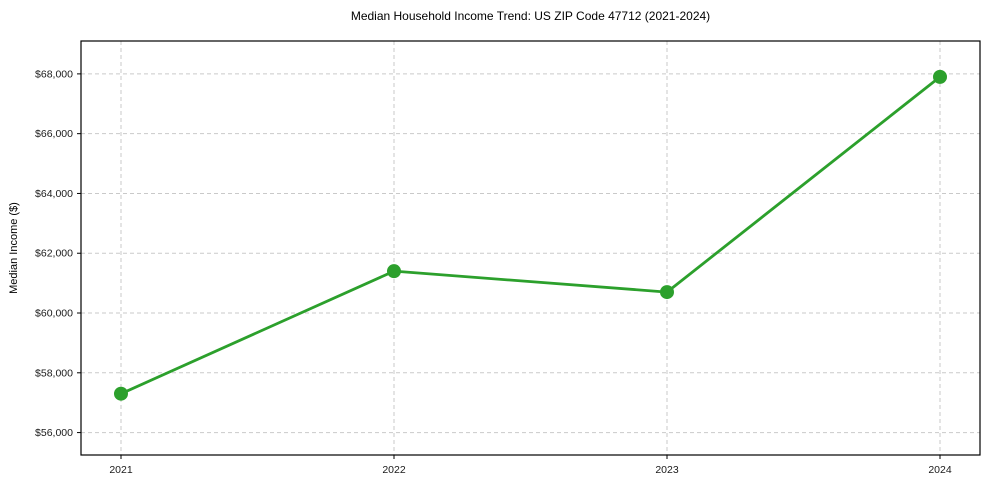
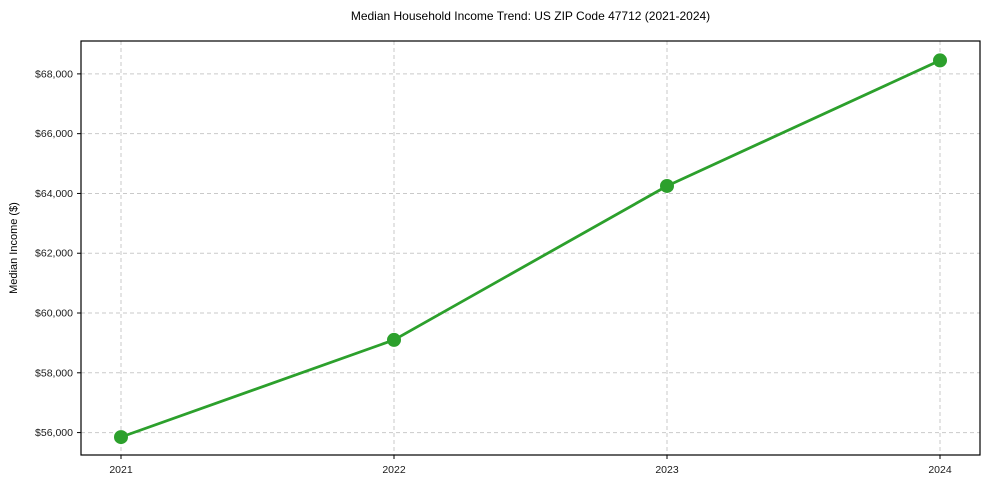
2021: $57300 -> $55800
2022: $61400 -> $59100
2023: $60700 -> $64200
2024: $67900 -> $68400
